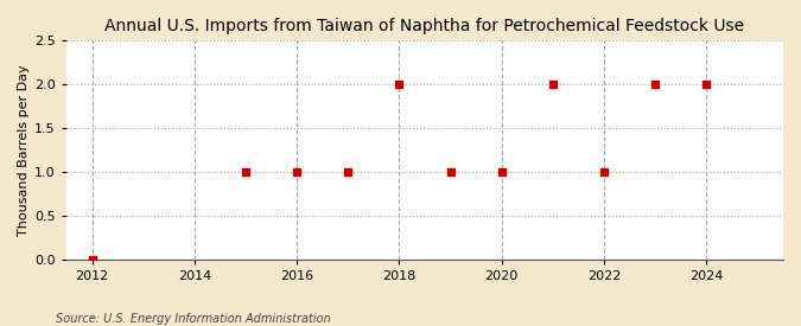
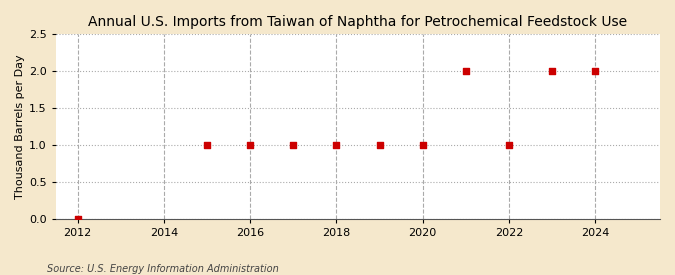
2018: 2 -> 1
